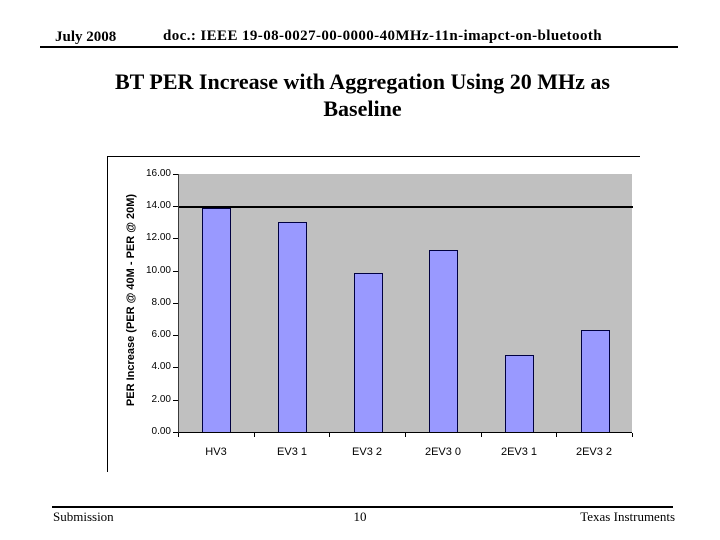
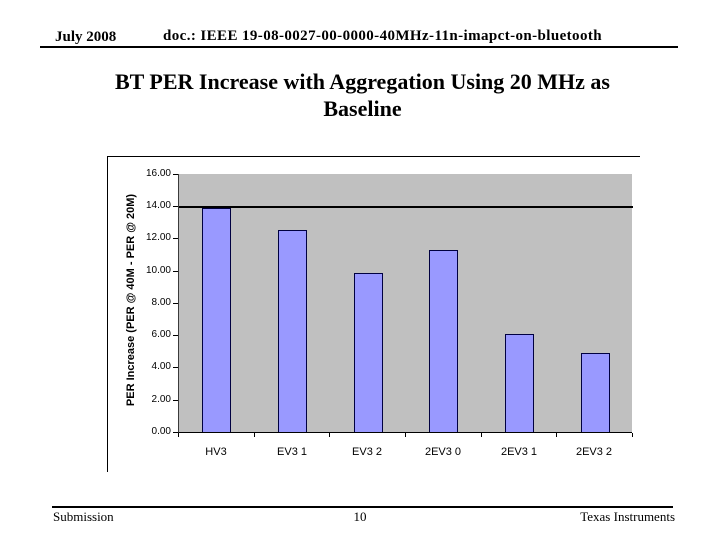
EV3 1: 13.0 -> 12.5
2EV3 1: 4.8 -> 6.1
2EV3 2: 6.3 -> 4.9
